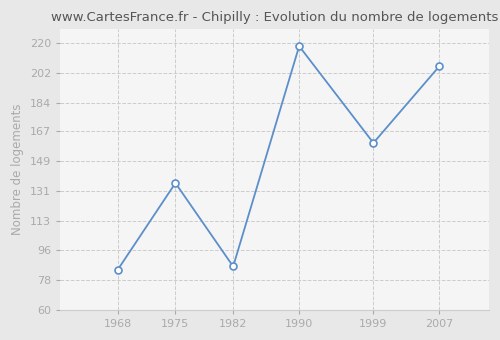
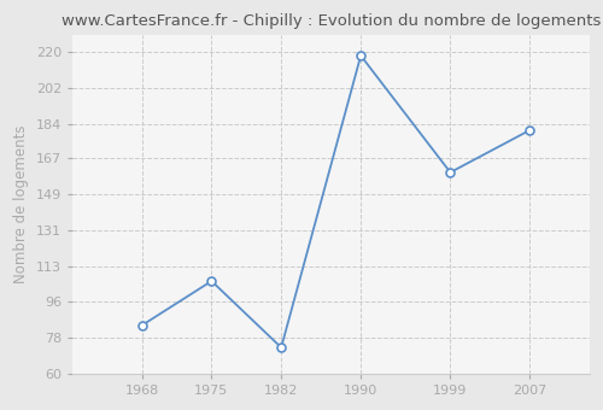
1975: 136 -> 106
1982: 86 -> 73
2007: 206 -> 181
